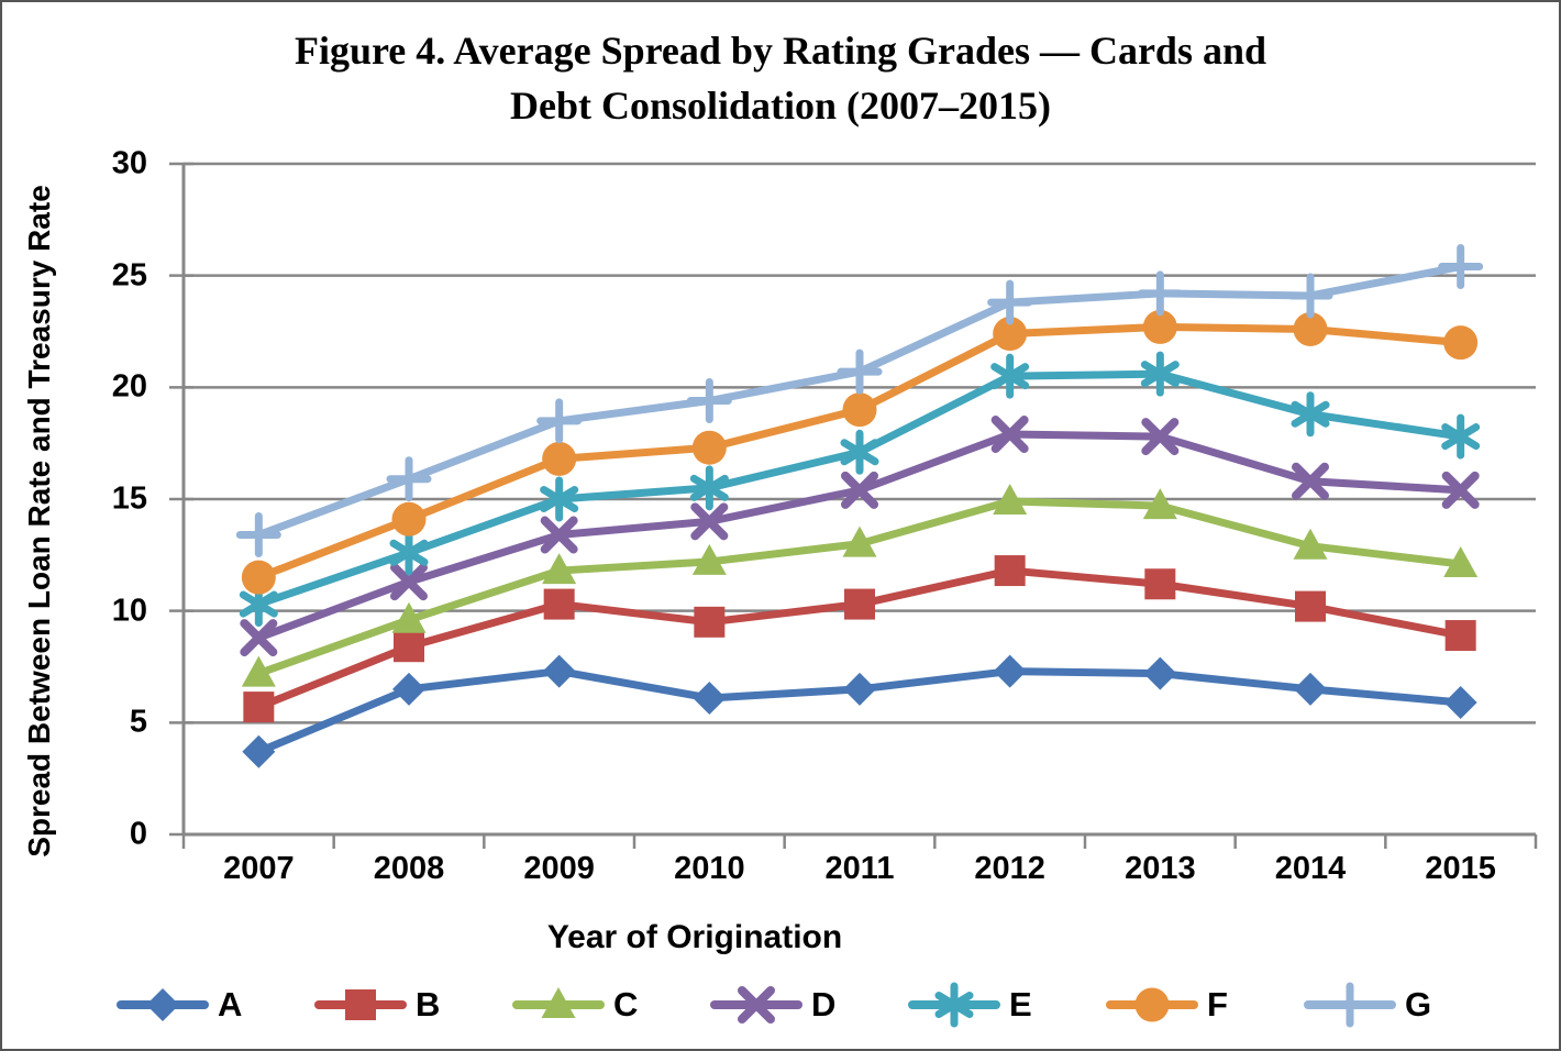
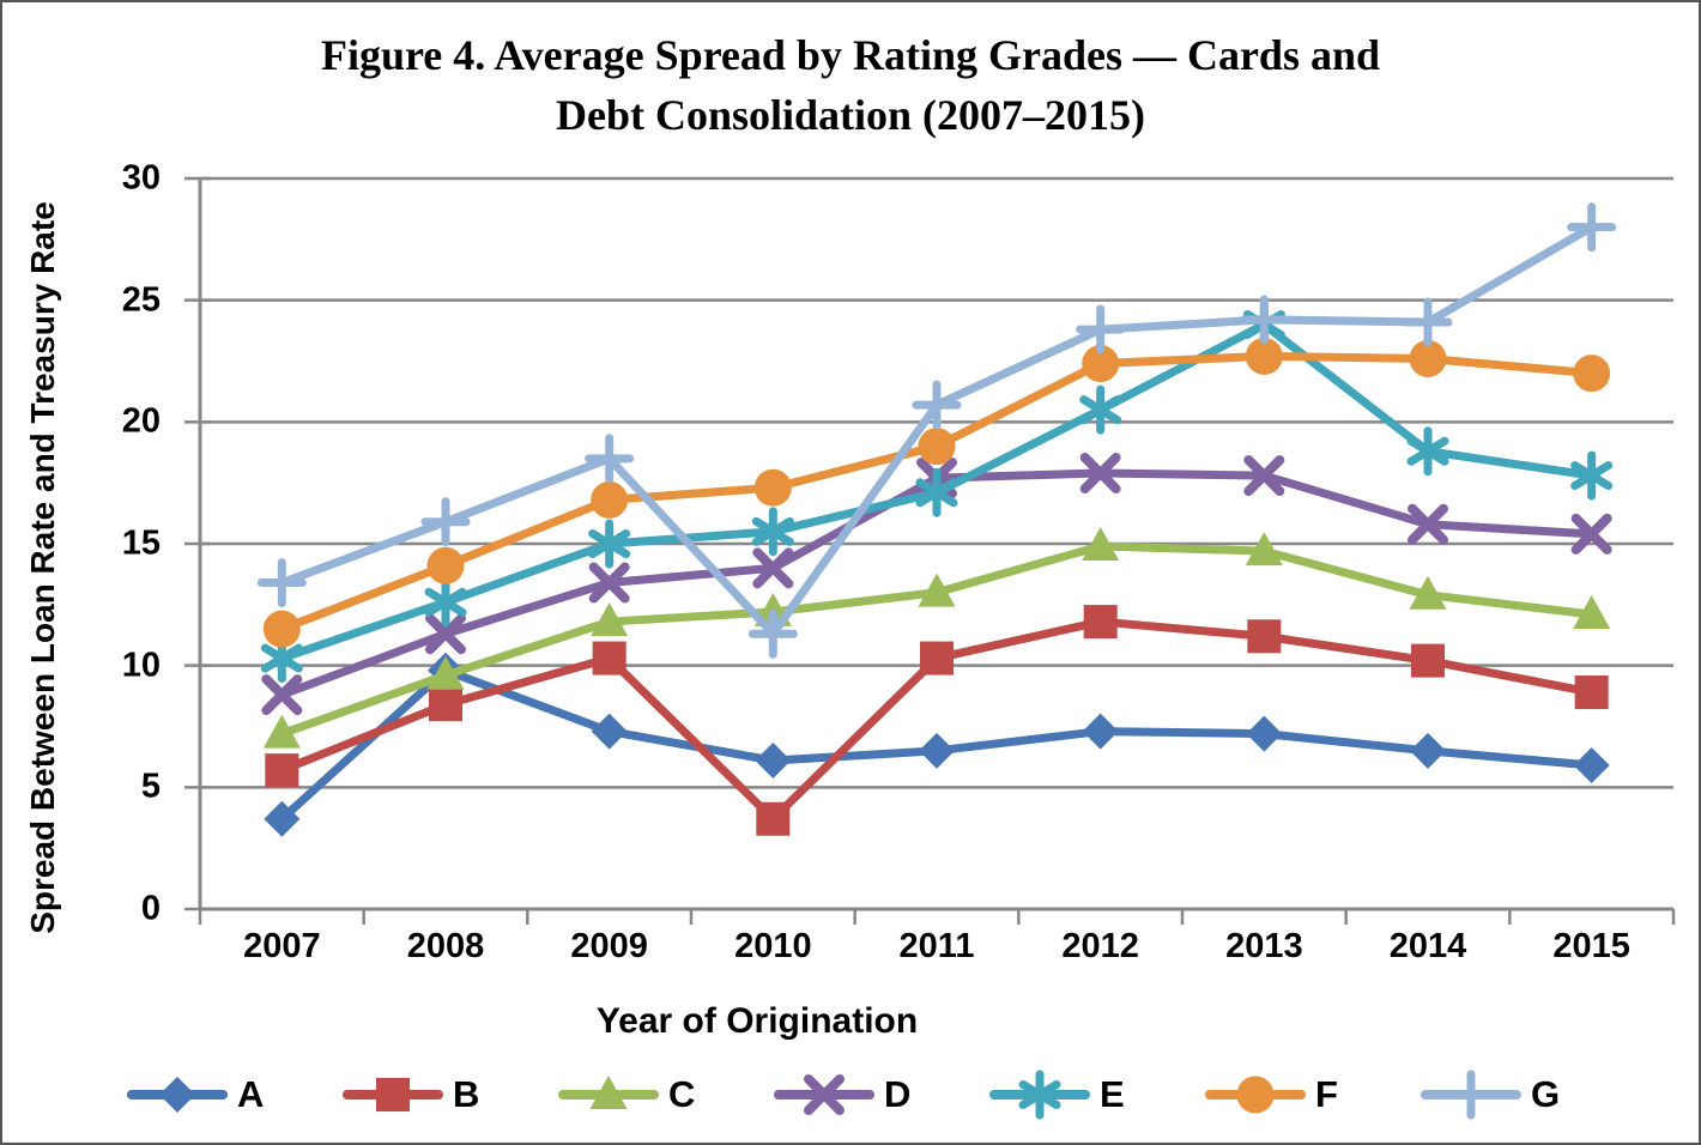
A/2008: 6.5 -> 9.8
B/2010: 9.5 -> 3.7
G/2010: 19.4 -> 11.3
D/2011: 15.4 -> 17.7
E/2013: 20.6 -> 24.0
G/2015: 25.4 -> 28.0
